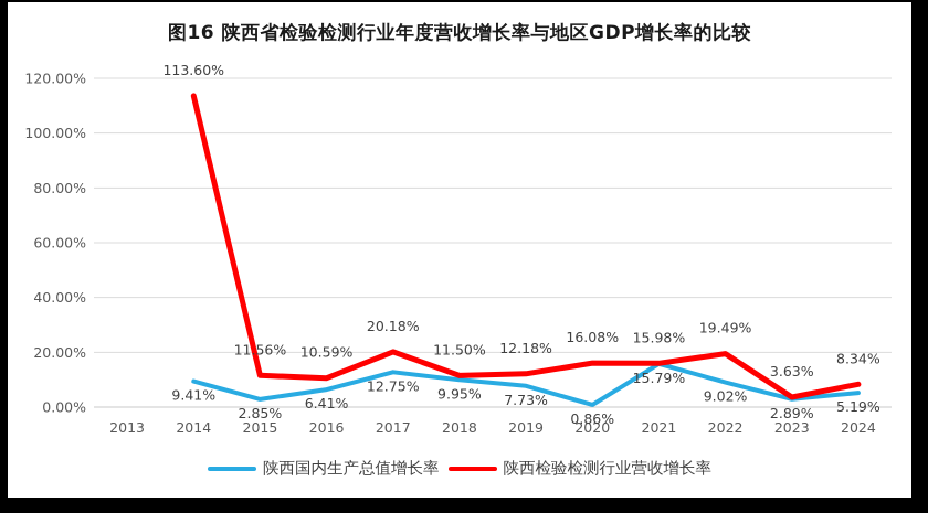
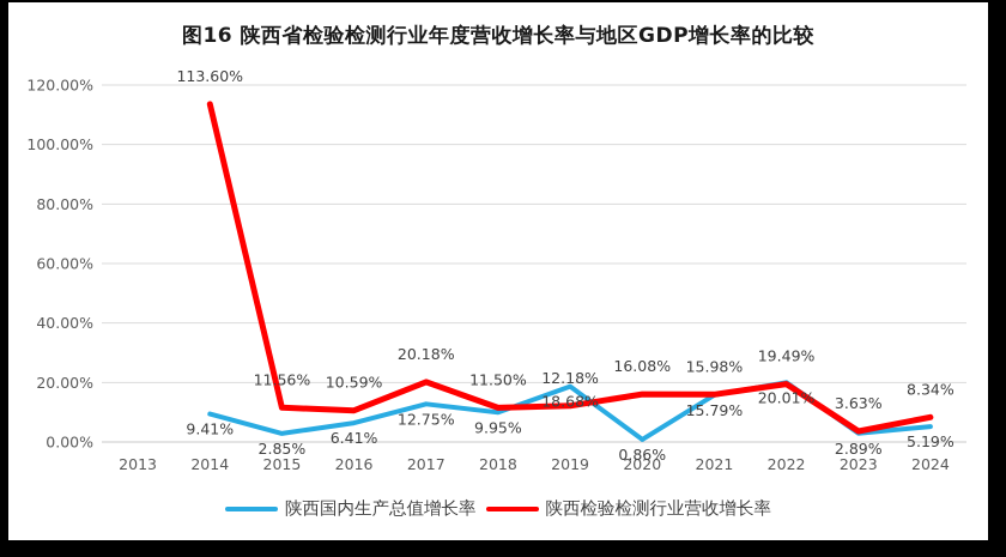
陕西国内生产总值增长率/2019: 7.73% -> 18.68%
陕西国内生产总值增长率/2022: 9.02% -> 20.01%
